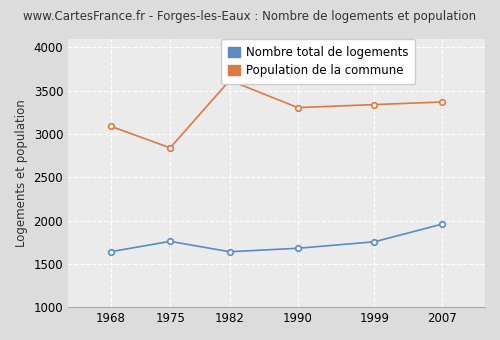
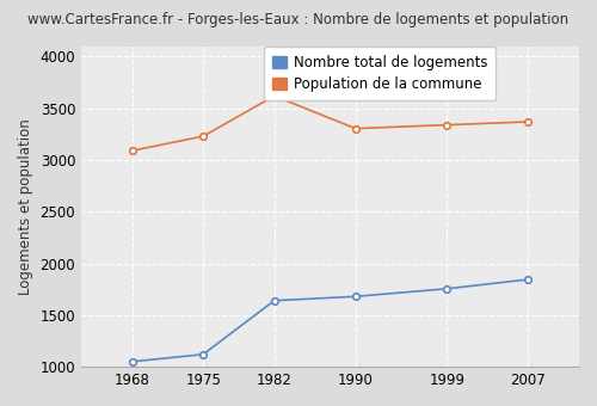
Nombre total de logements/1968: 1640 -> 1050
Nombre total de logements/1975: 1760 -> 1120
Population de la commune/1975: 2840 -> 3230
Nombre total de logements/2007: 1960 -> 1840
